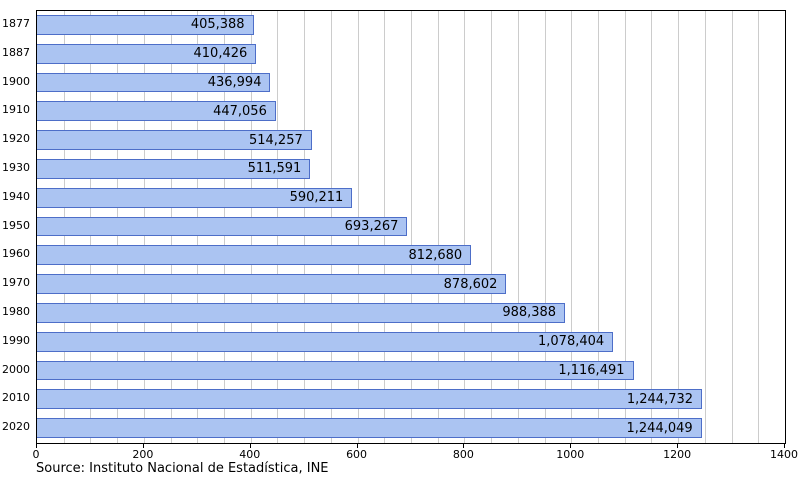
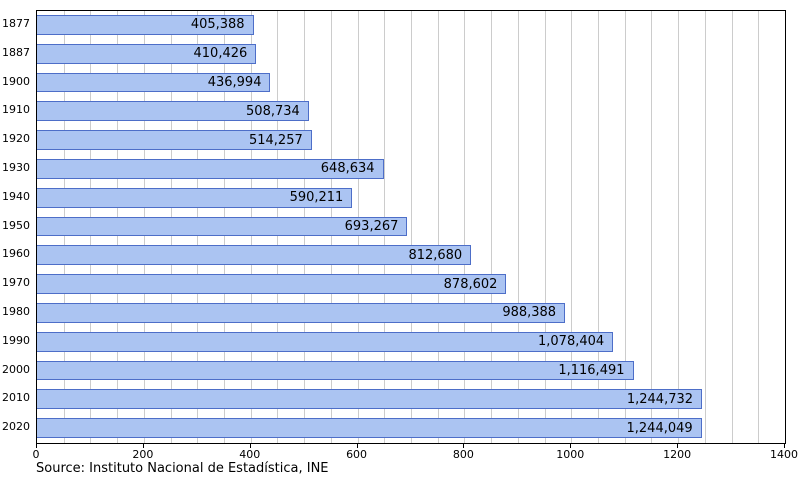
1910: 447,056 -> 508,734
1930: 511,591 -> 648,634
